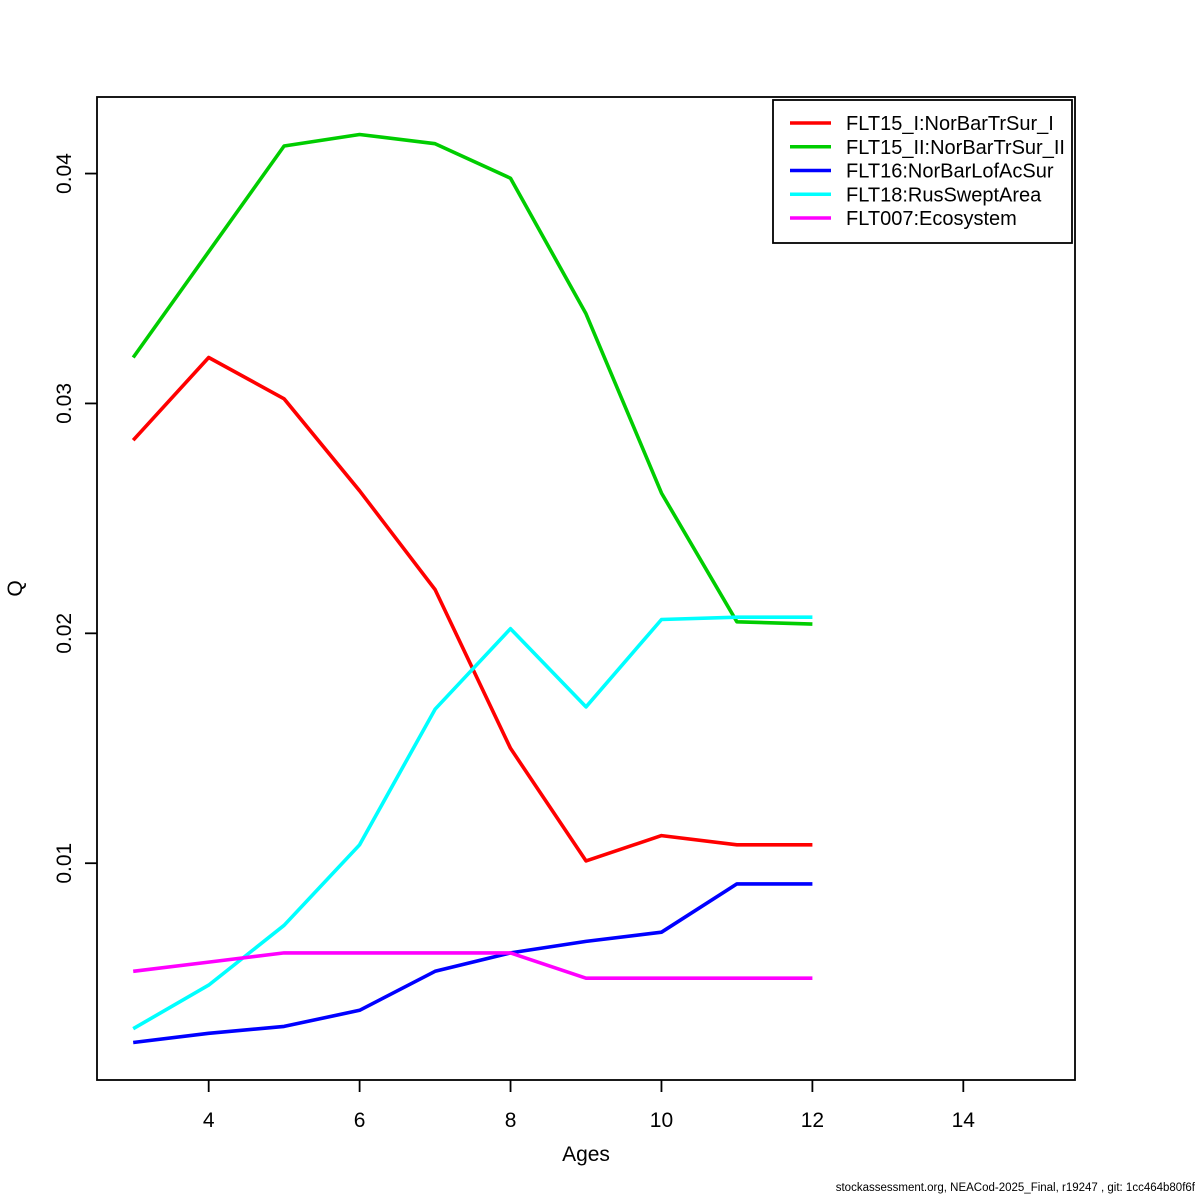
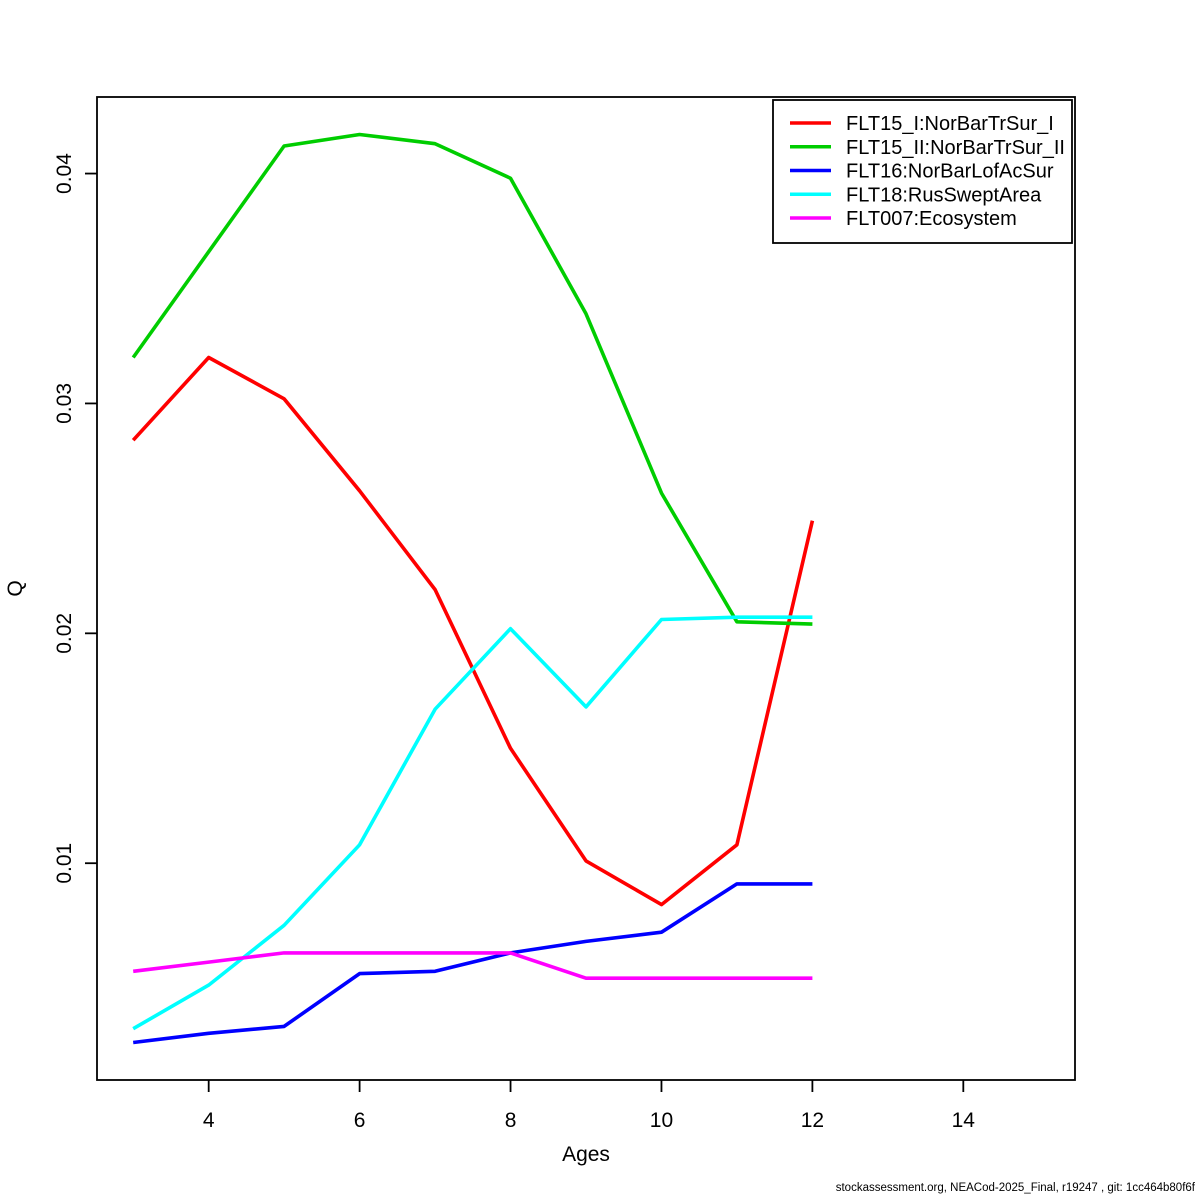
FLT16:NorBarLofAcSur/6: 0.0036 -> 0.0052
FLT15_I:NorBarTrSur_I/10: 0.0112 -> 0.0082
FLT15_I:NorBarTrSur_I/12: 0.0108 -> 0.0249
